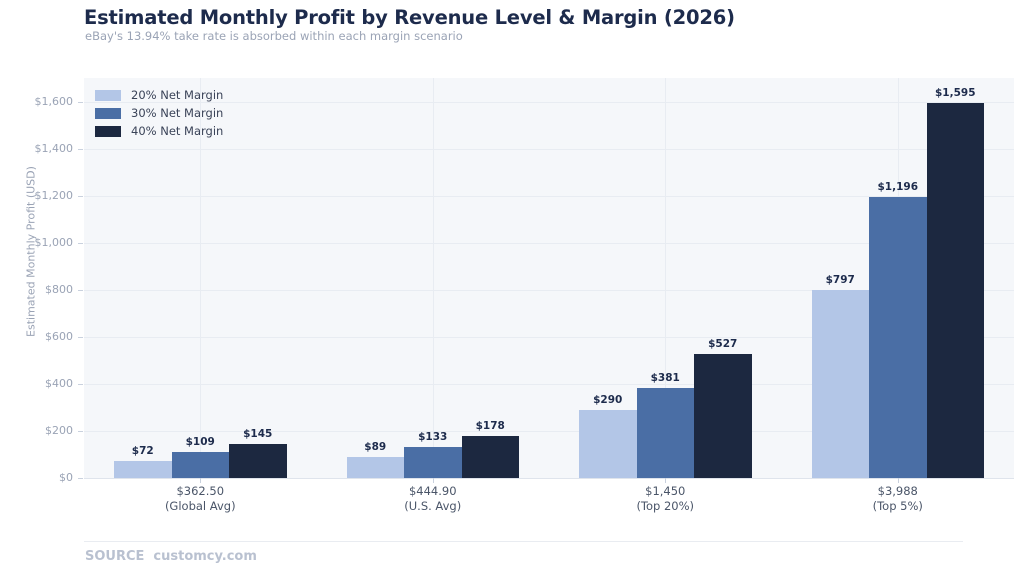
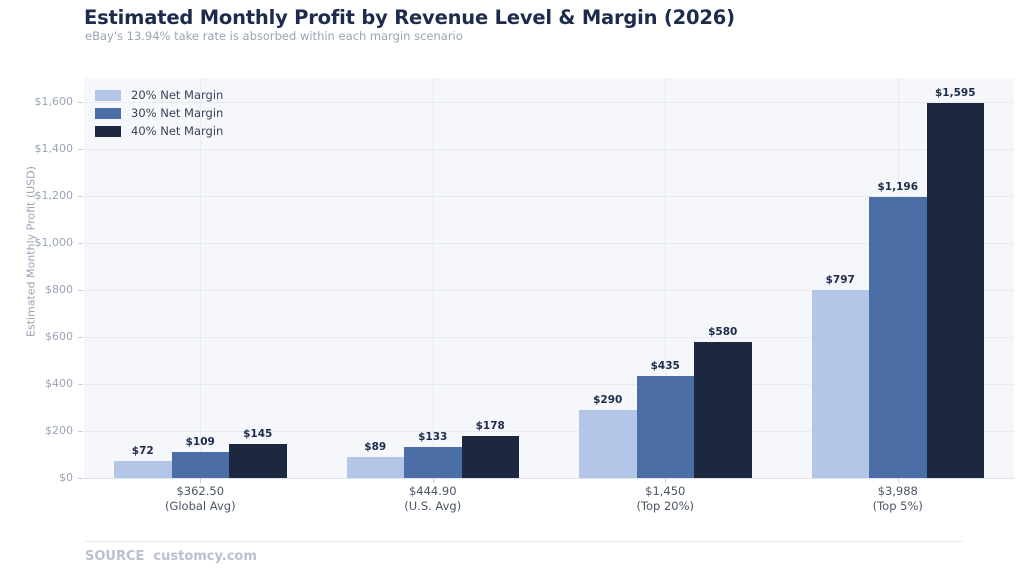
30% Net Margin/$1,450: $381 -> $435
40% Net Margin/$1,450: $527 -> $580
